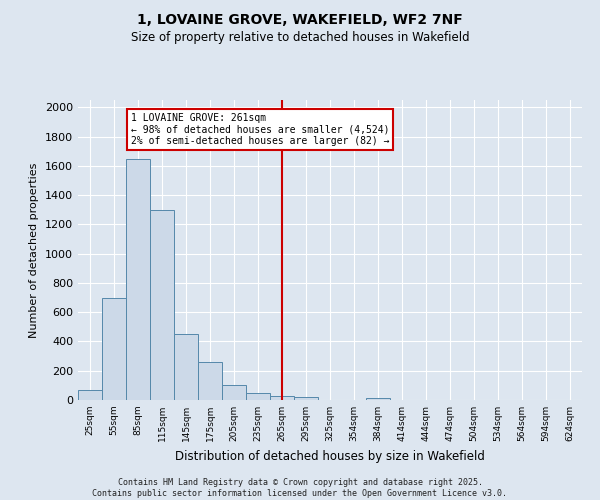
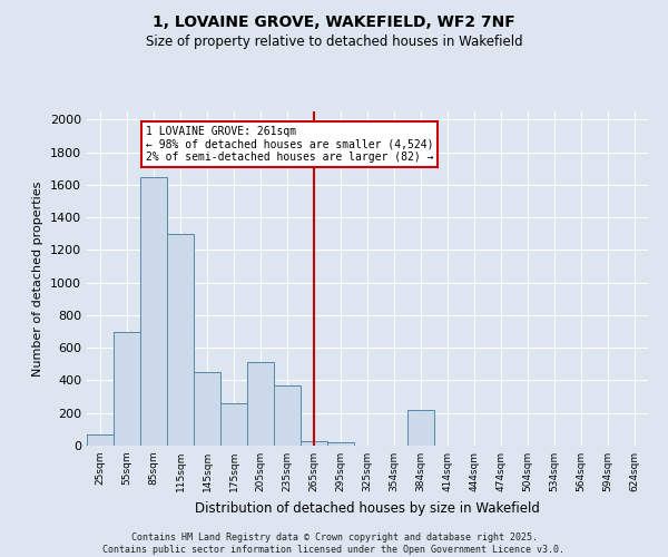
205sqm: 100 -> 510
235sqm: 50 -> 370
384sqm: 20 -> 220
